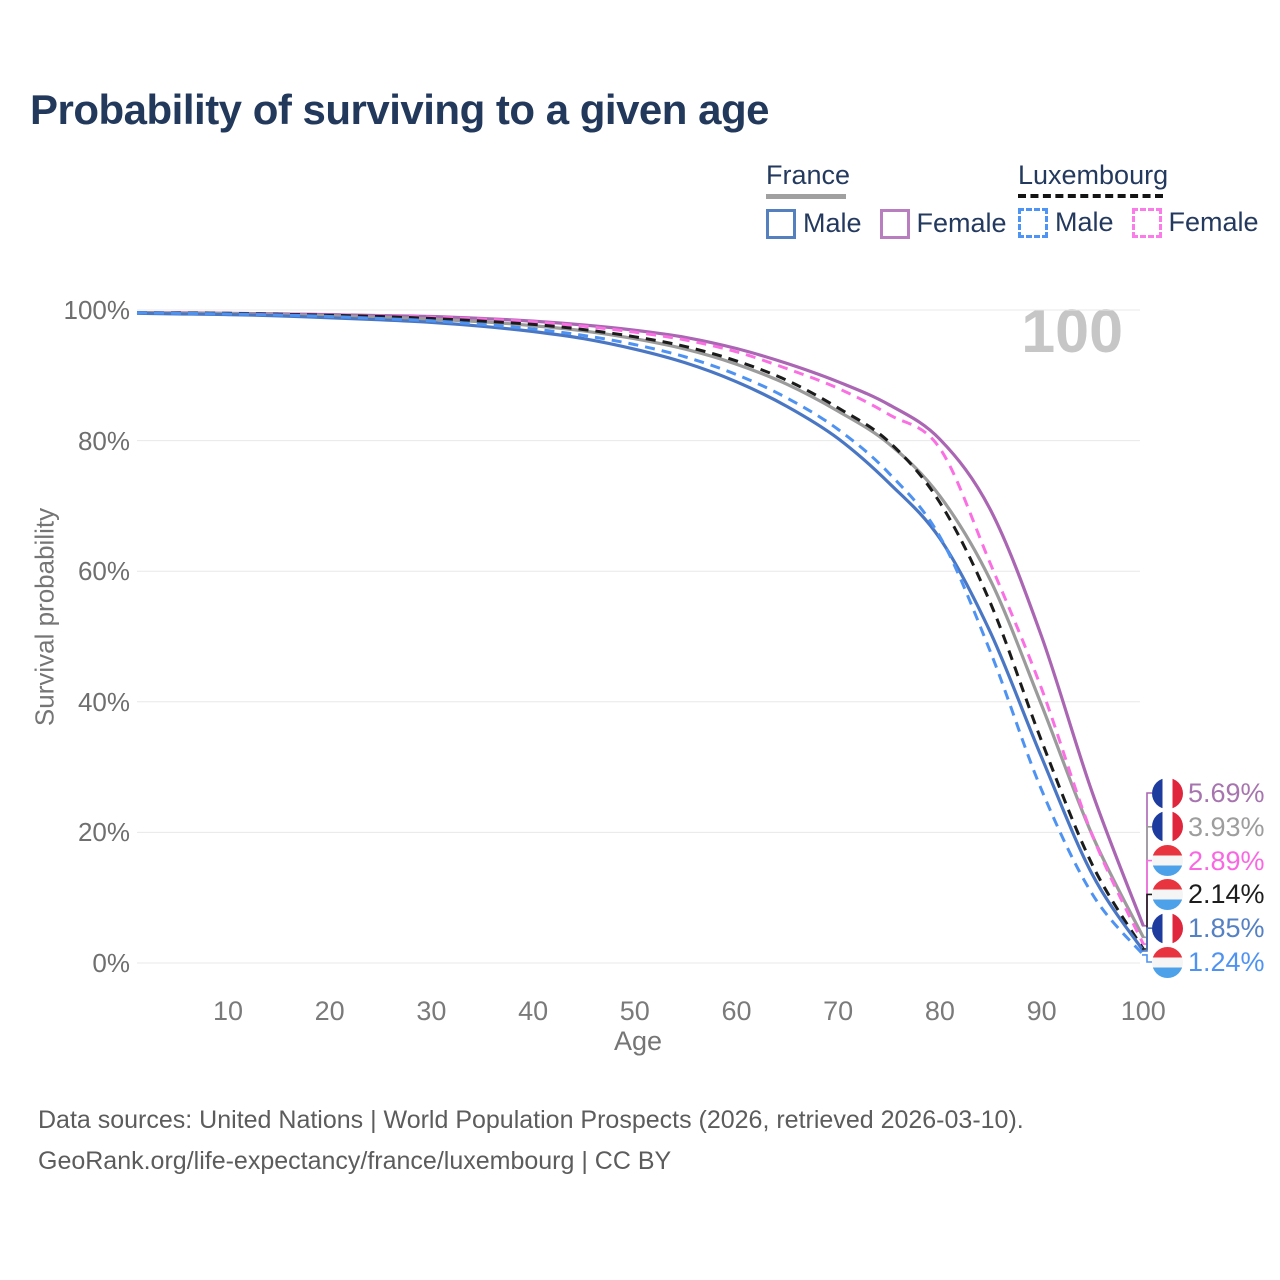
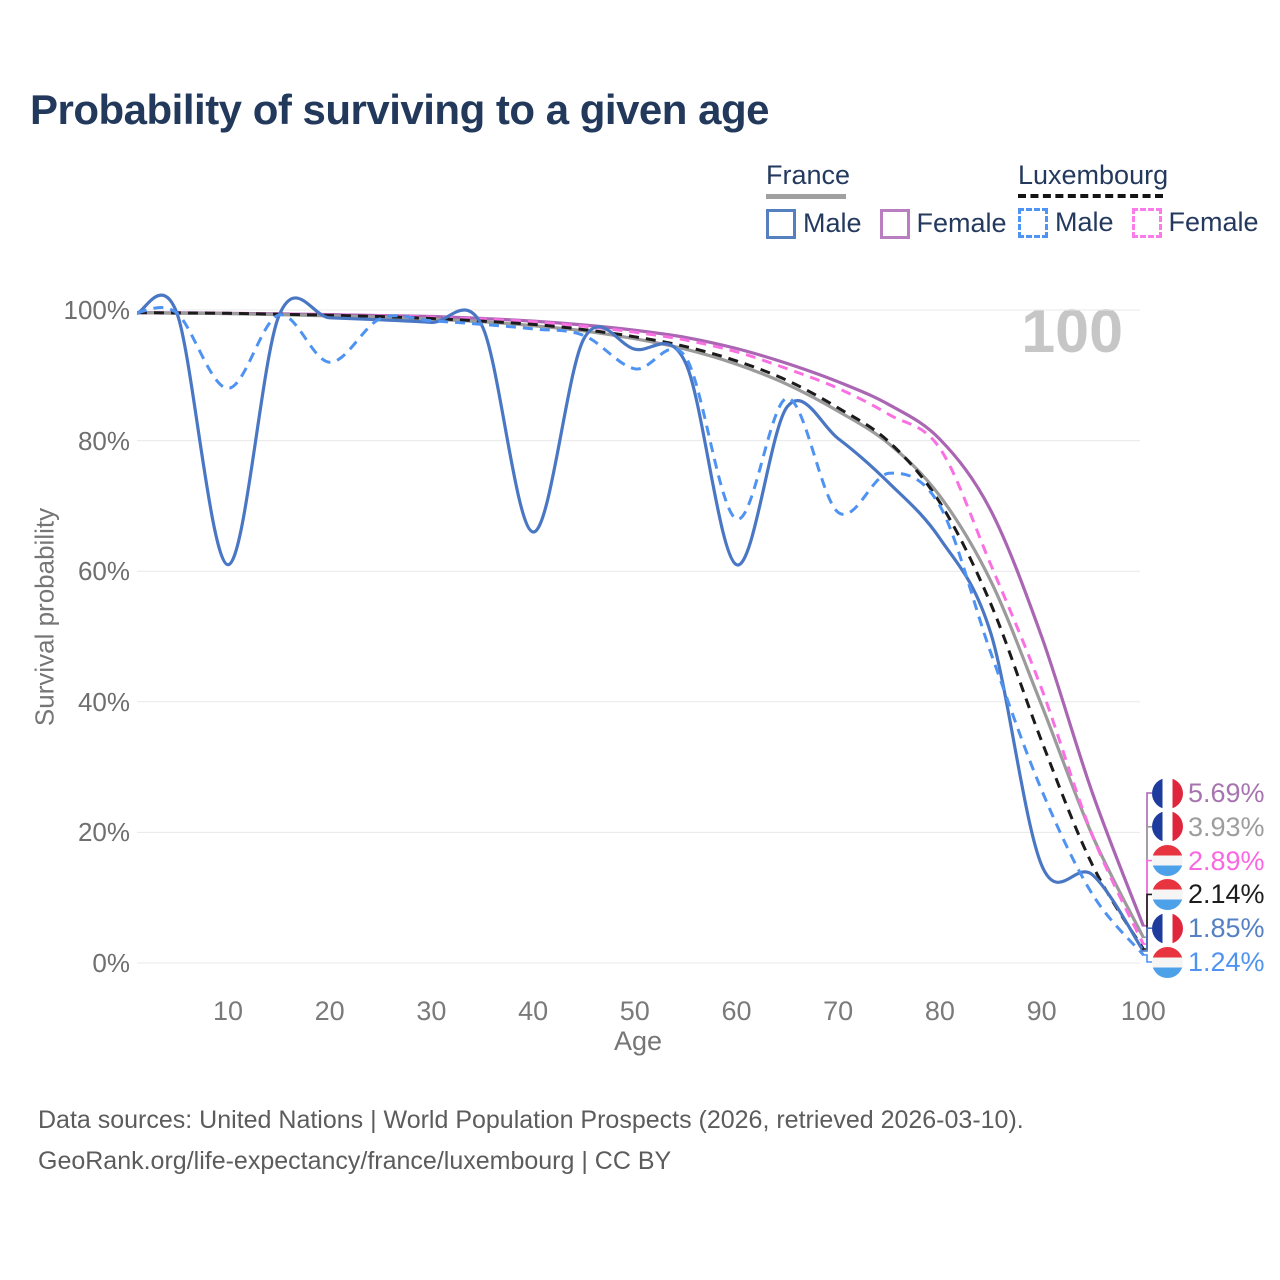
France Male/10: 99% -> 61%
Luxembourg Male/10: 99% -> 88%
Luxembourg Male/20: 99% -> 92%
France Male/40: 97% -> 66%
Luxembourg Male/50: 95% -> 91%
France Male/60: 89% -> 61%
Luxembourg Male/60: 90% -> 68%
Luxembourg Male/70: 82% -> 69%
Luxembourg Male/80: 65% -> 70%
France Male/90: 32% -> 15%
